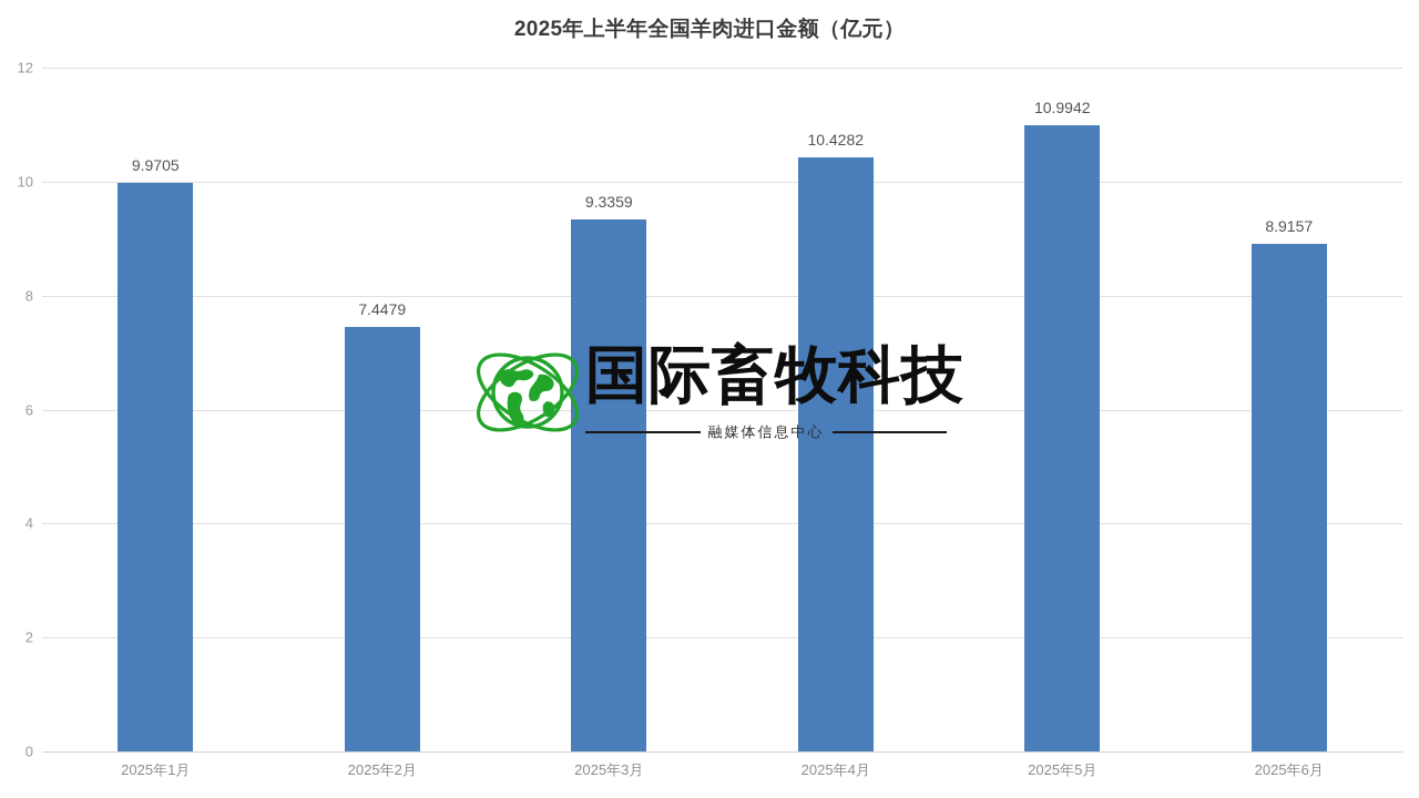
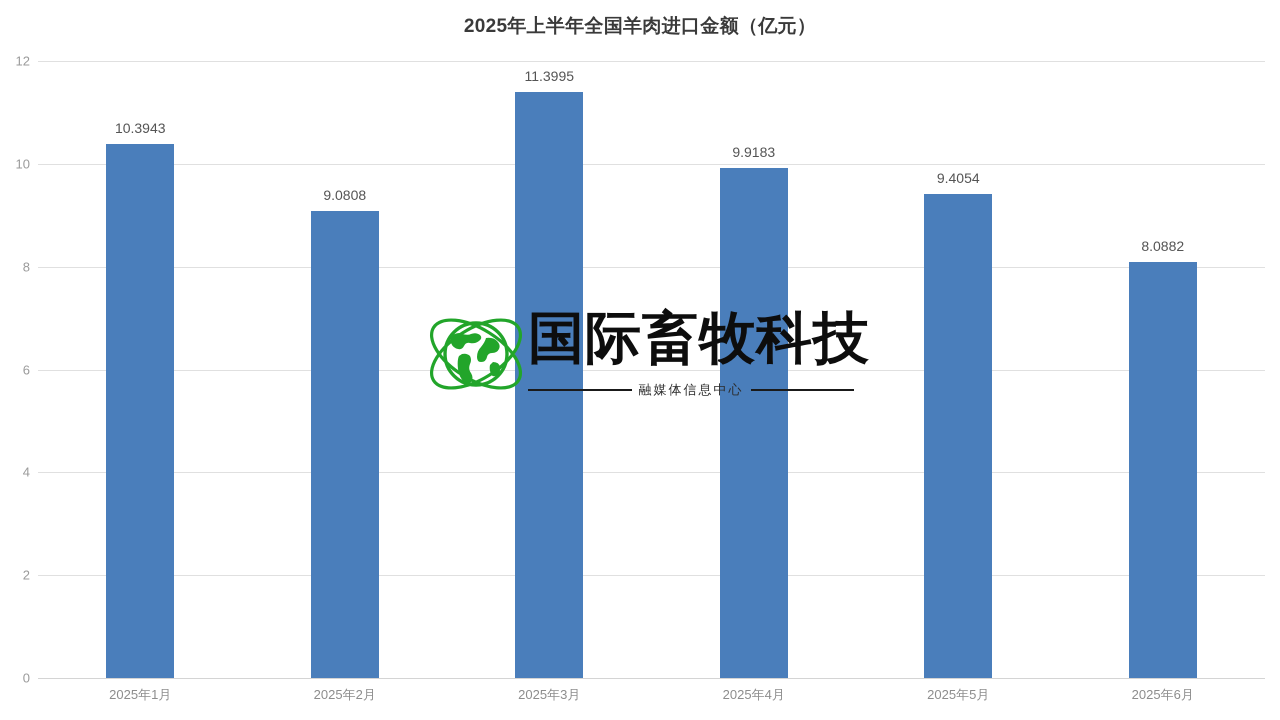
2025年1月: 9.9705 -> 10.3943
2025年2月: 7.4479 -> 9.0808
2025年3月: 9.3359 -> 11.3995
2025年4月: 10.4282 -> 9.9183
2025年5月: 10.9942 -> 9.4054
2025年6月: 8.9157 -> 8.0882
